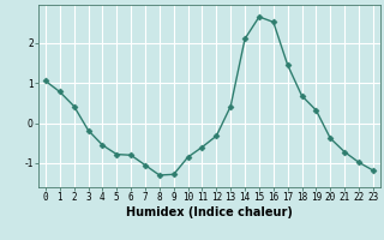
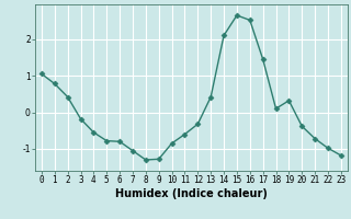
18: 0.68 -> 0.10
